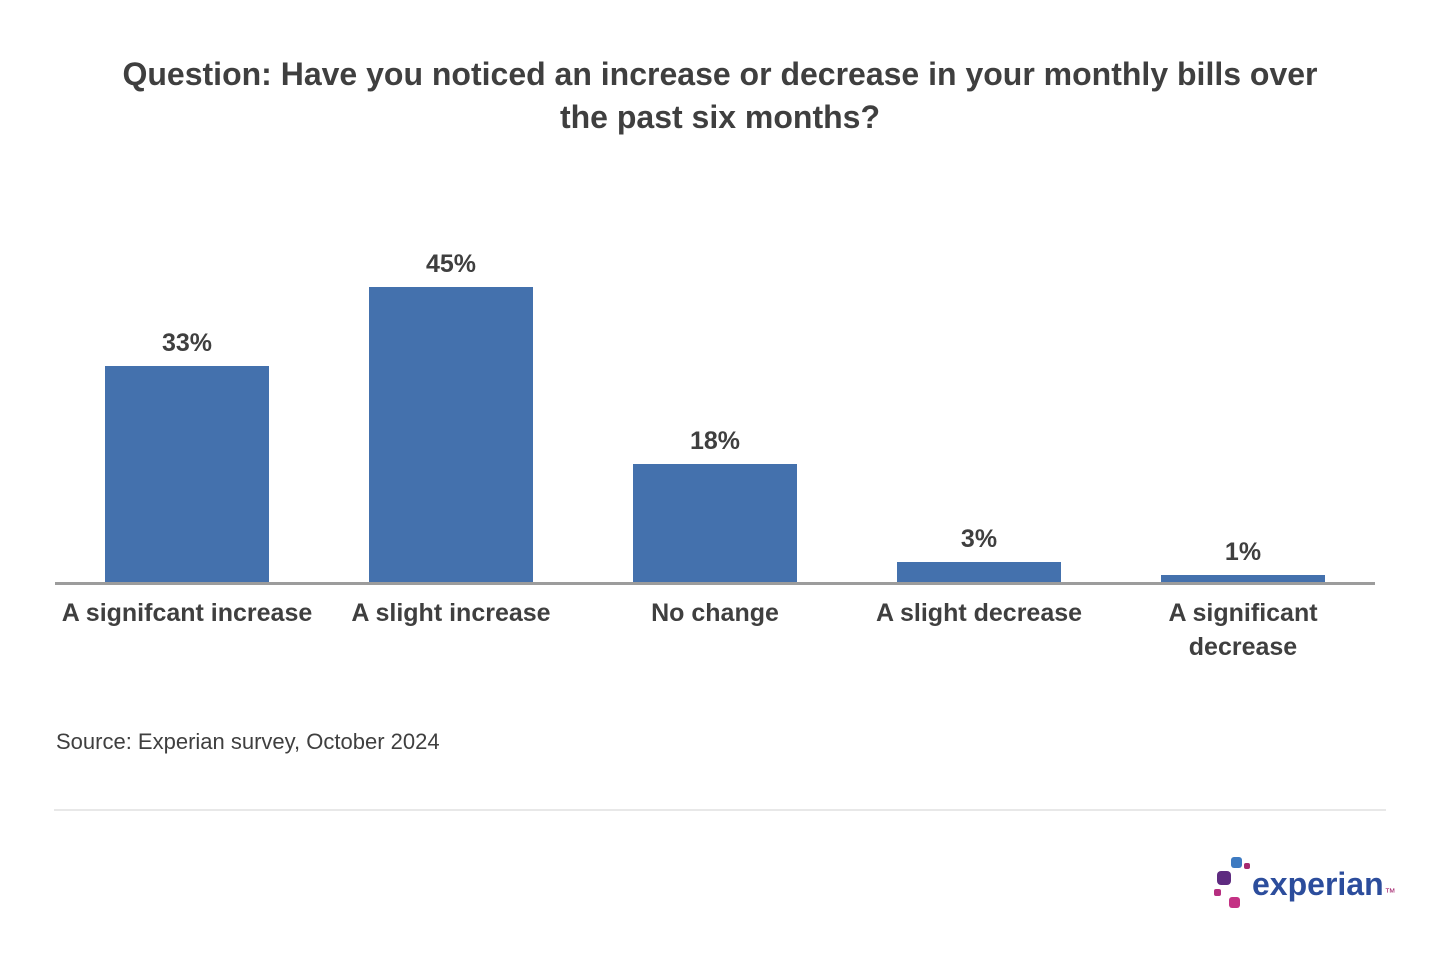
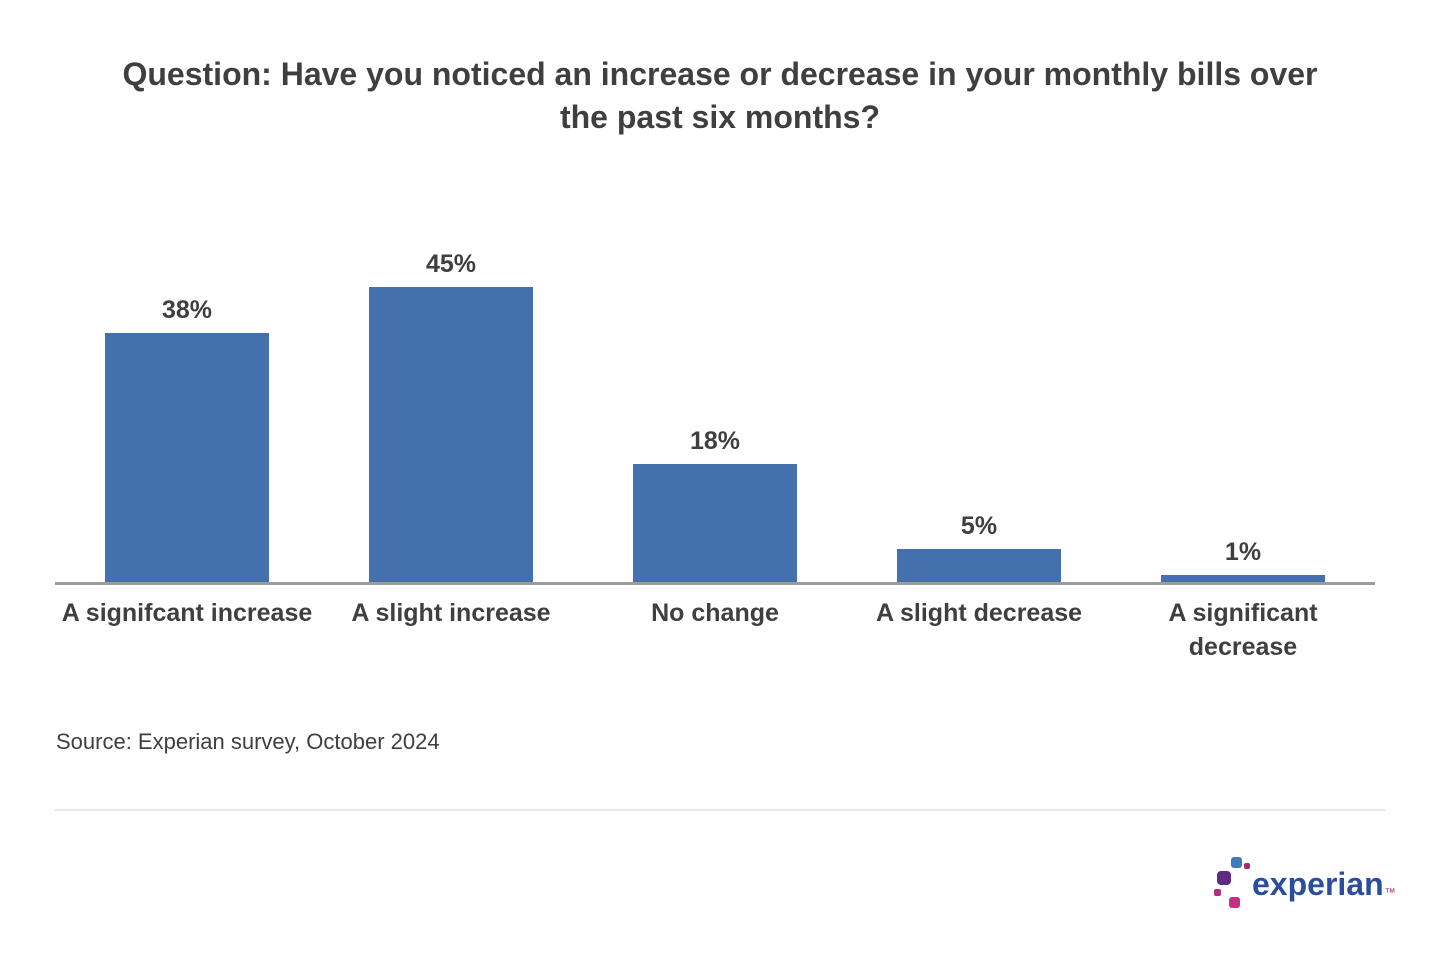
A signifcant increase: 33% -> 38%
A slight decrease: 3% -> 5%
